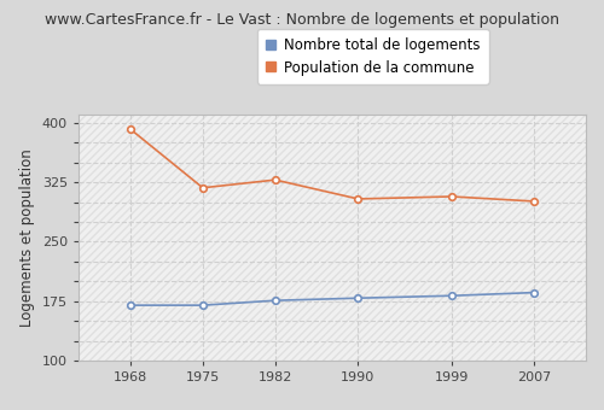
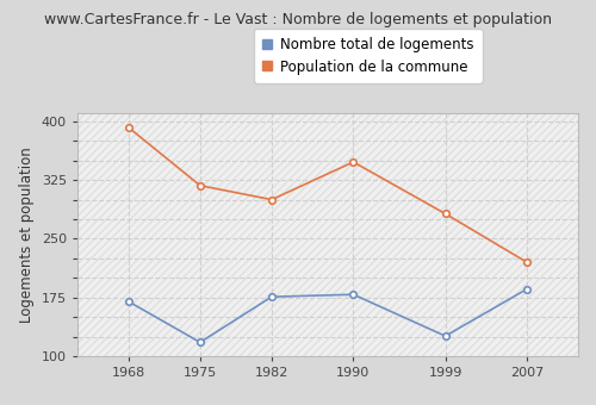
Nombre total de logements/1975: 170 -> 118
Population de la commune/1982: 328 -> 300
Population de la commune/1990: 304 -> 348
Nombre total de logements/1999: 182 -> 126
Population de la commune/1999: 307 -> 282
Population de la commune/2007: 301 -> 220
